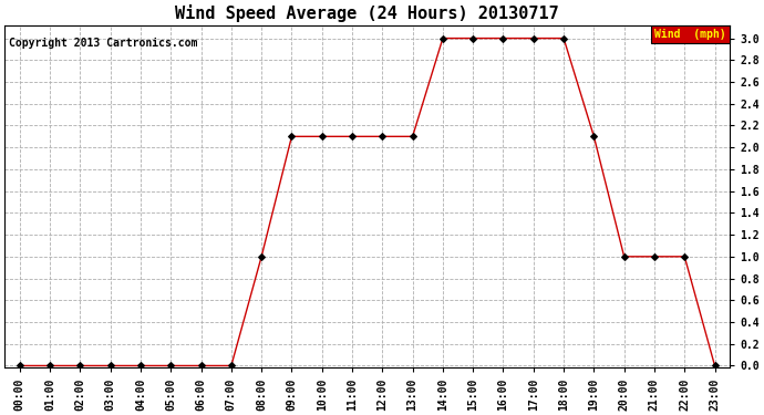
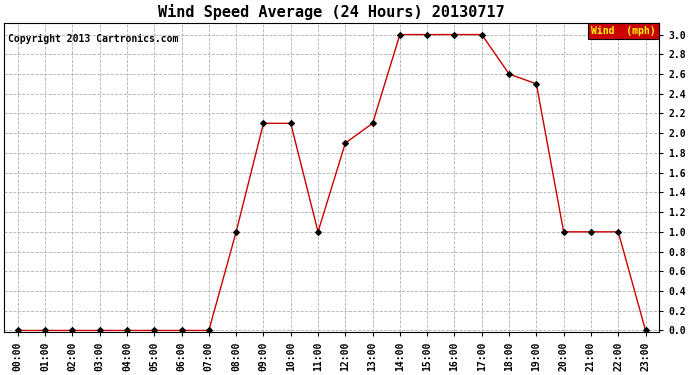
11:00: 2.1 -> 1.0
12:00: 2.1 -> 1.9
18:00: 3.0 -> 2.6
19:00: 2.1 -> 2.5
